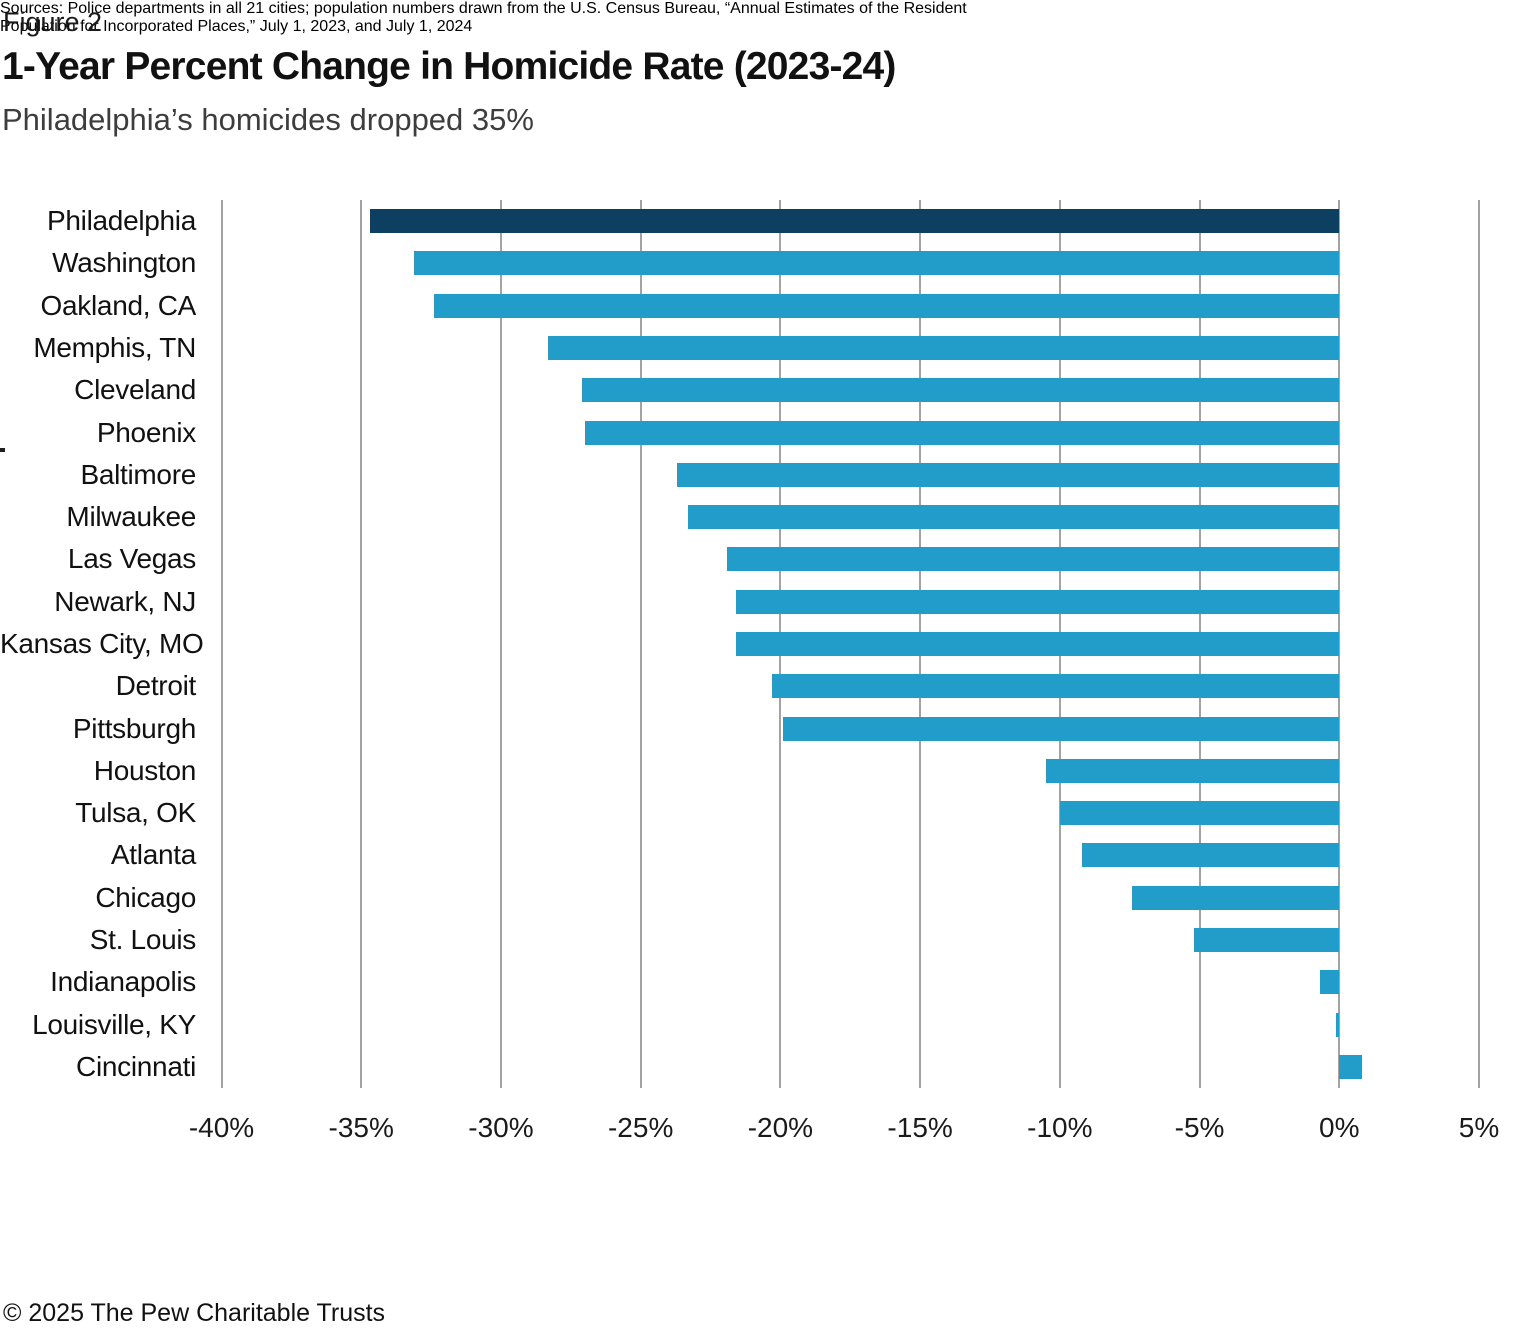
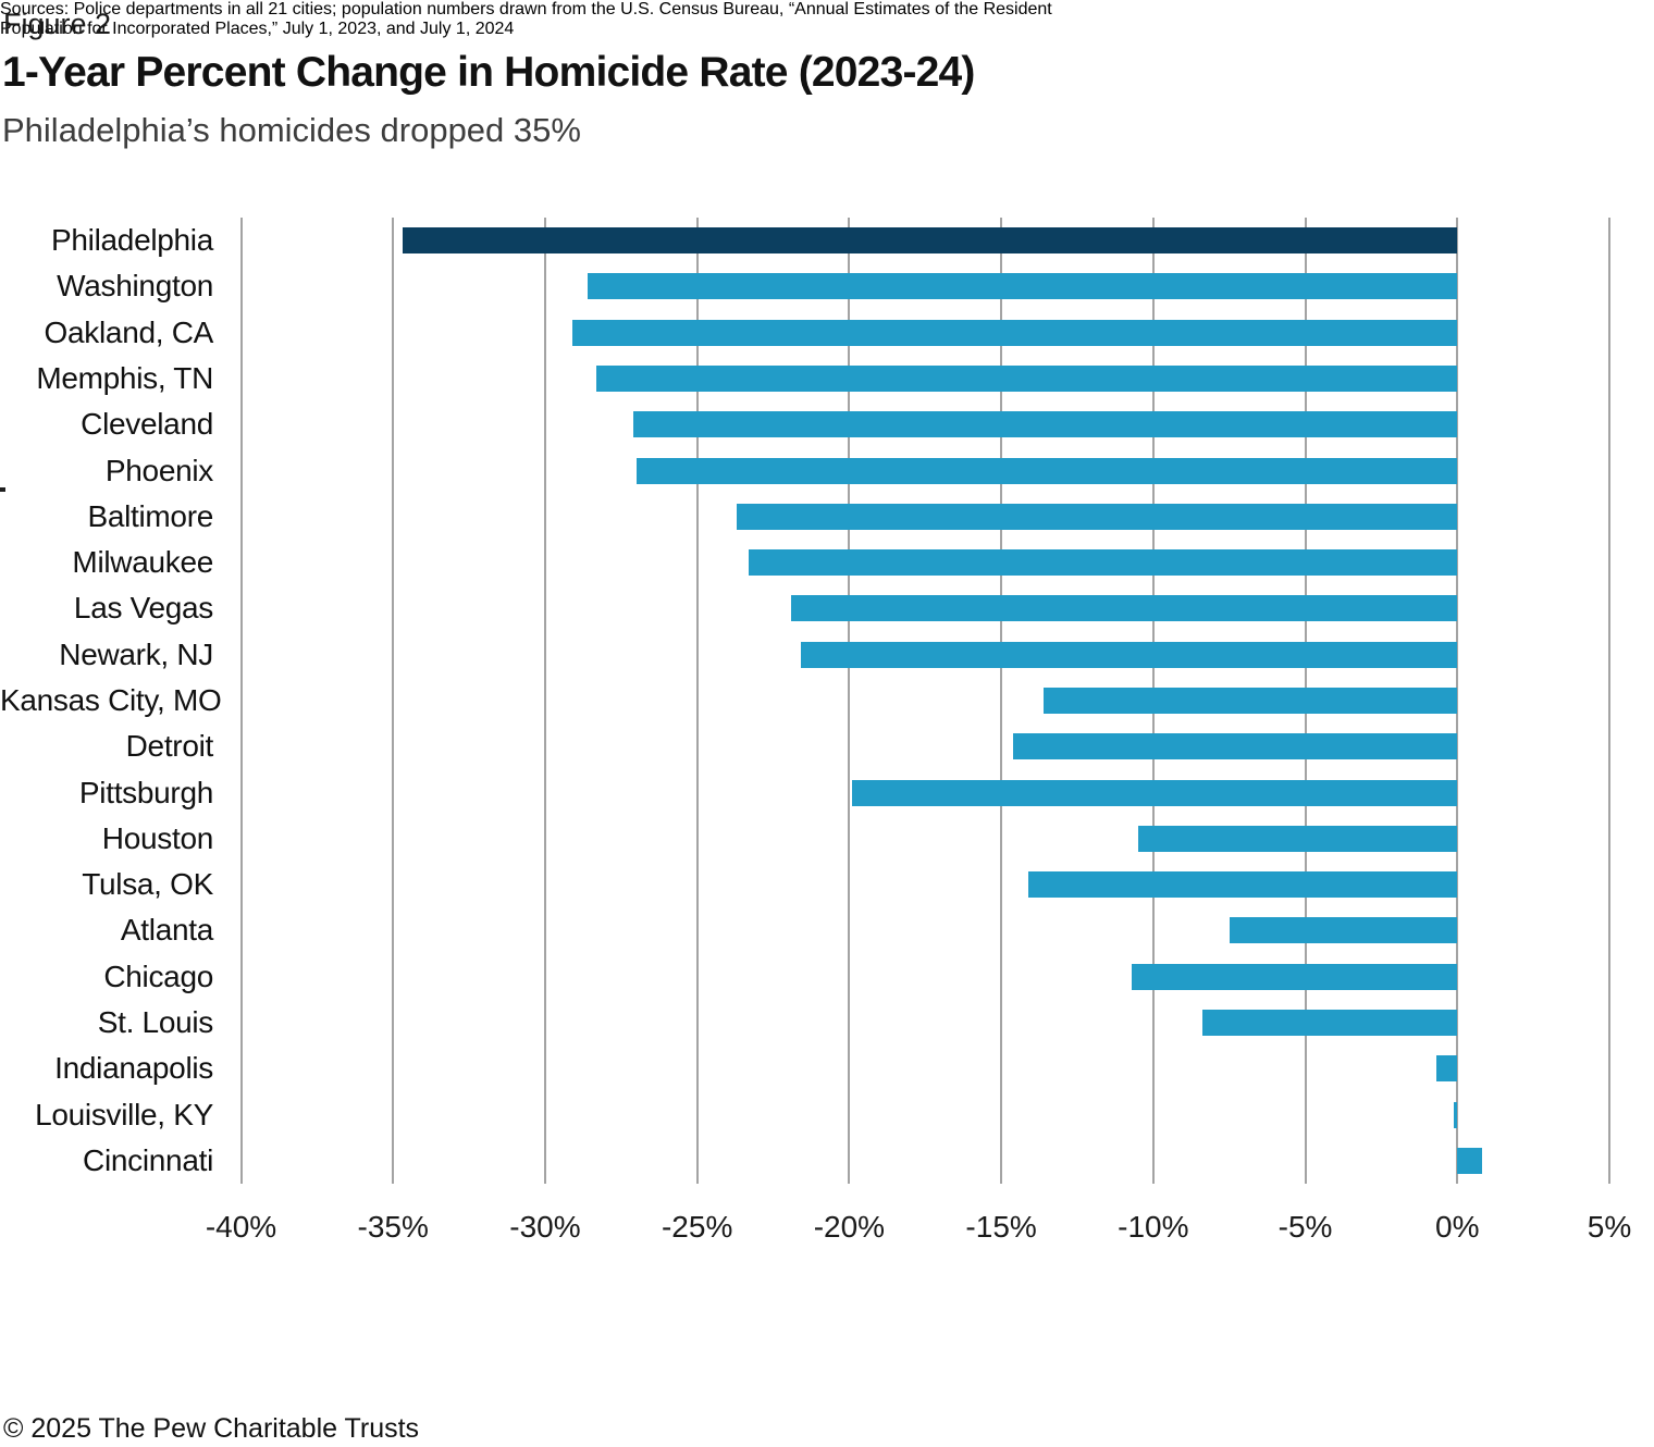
Washington: -33.1% -> -28.6%
Oakland, CA: -32.4% -> -29.1%
Kansas City, MO: -21.6% -> -13.6%
Detroit: -20.3% -> -14.6%
Tulsa, OK: -10.0% -> -14.1%
Atlanta: -9.2% -> -7.5%
Chicago: -7.4% -> -10.7%
St. Louis: -5.2% -> -8.4%
